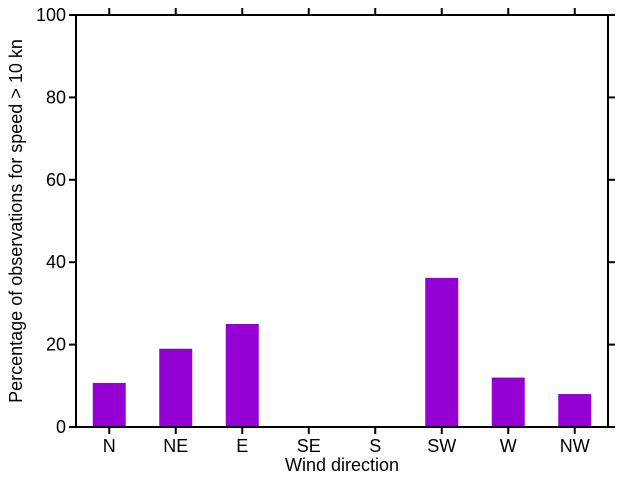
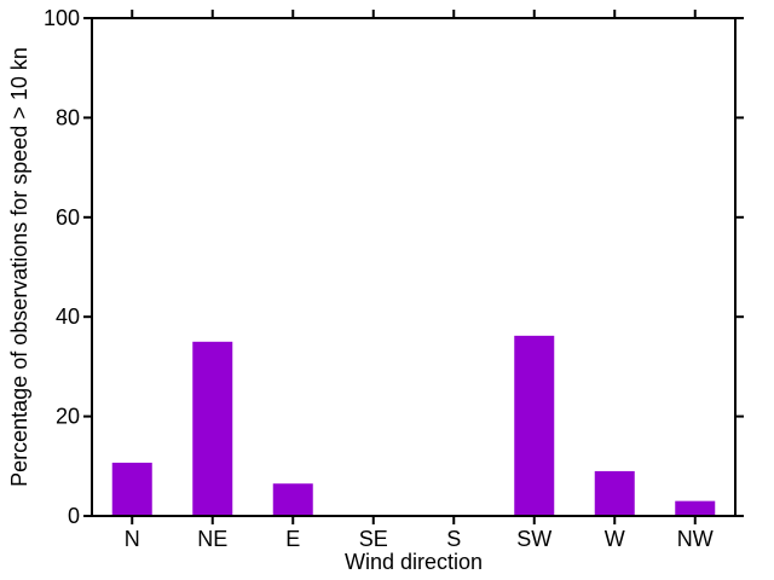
NE: 19 -> 35
E: 25 -> 6
W: 12 -> 9
NW: 8 -> 3
